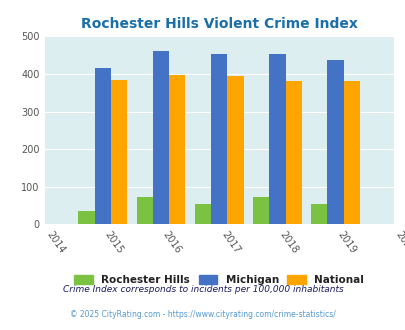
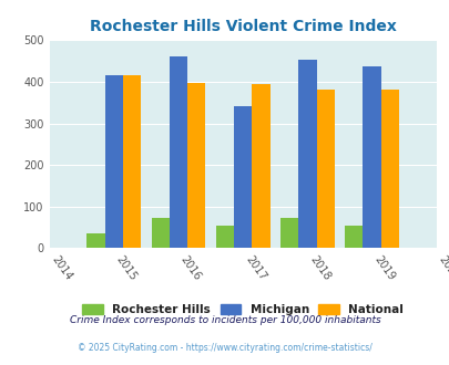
National/2015: 384 -> 415
Michigan/2017: 452 -> 340
